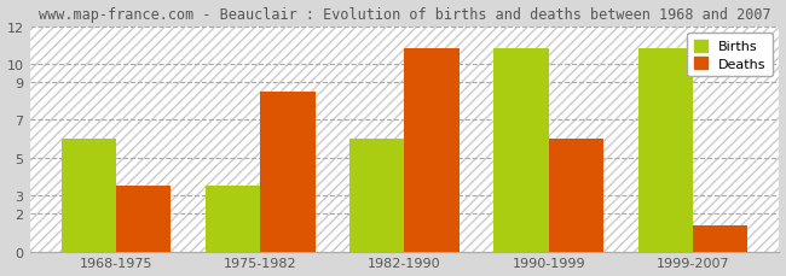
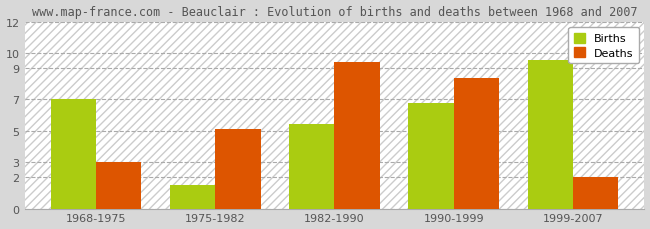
Births/1968-1975: 6.0 -> 7.0
Deaths/1968-1975: 3.5 -> 3.0
Births/1975-1982: 3.5 -> 1.5
Deaths/1975-1982: 8.5 -> 5.1
Births/1982-1990: 6.0 -> 5.4
Deaths/1982-1990: 10.8 -> 9.4
Births/1990-1999: 10.8 -> 6.8
Deaths/1990-1999: 6.0 -> 8.4
Births/1999-2007: 10.8 -> 9.5
Deaths/1999-2007: 1.4 -> 2.0
